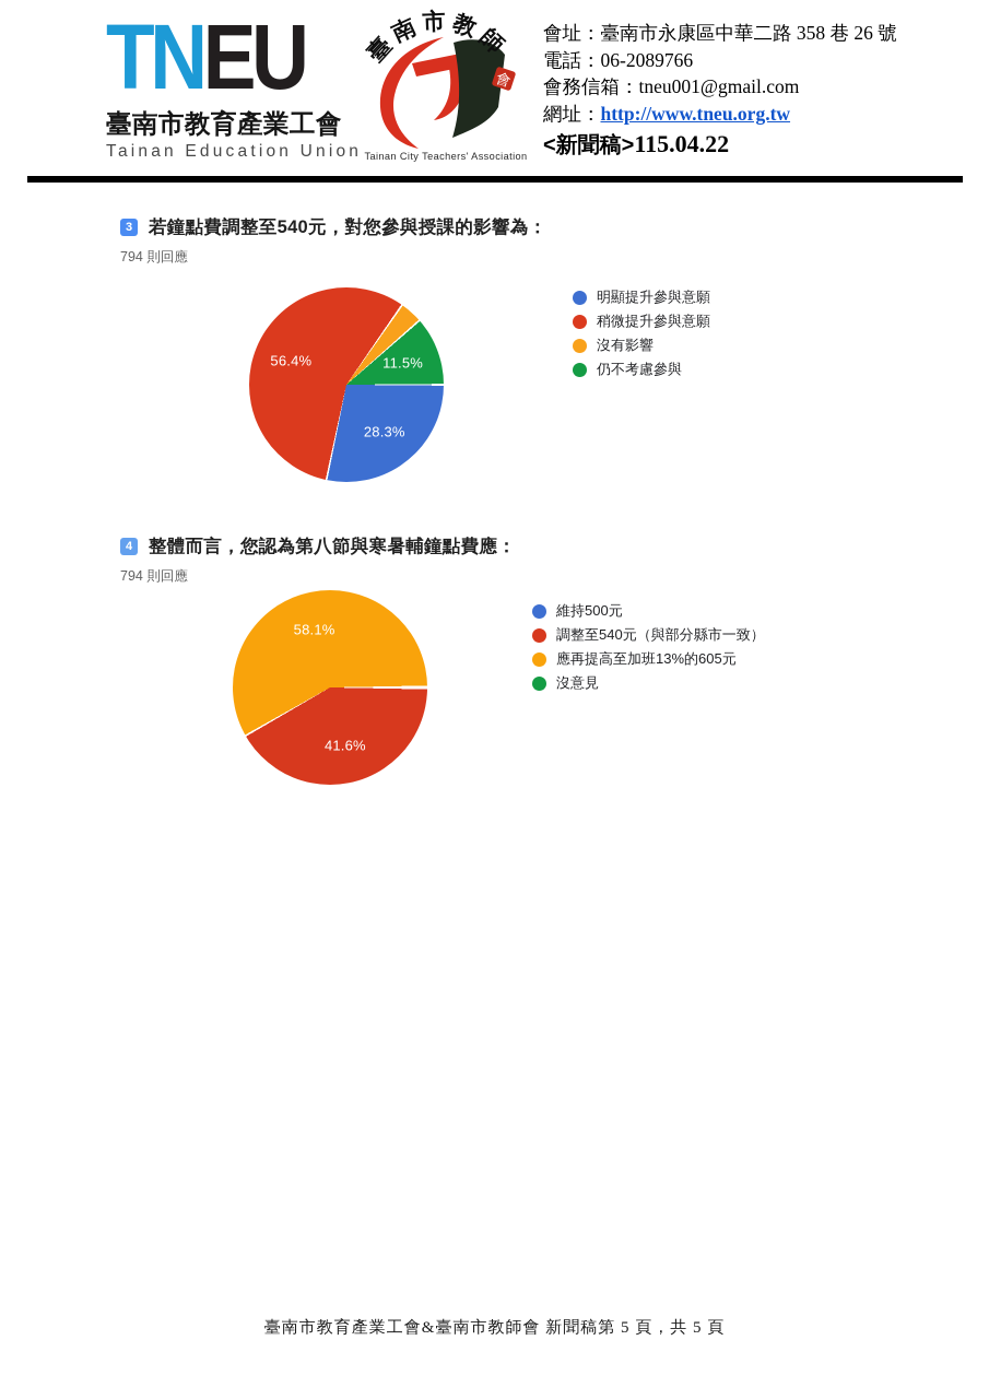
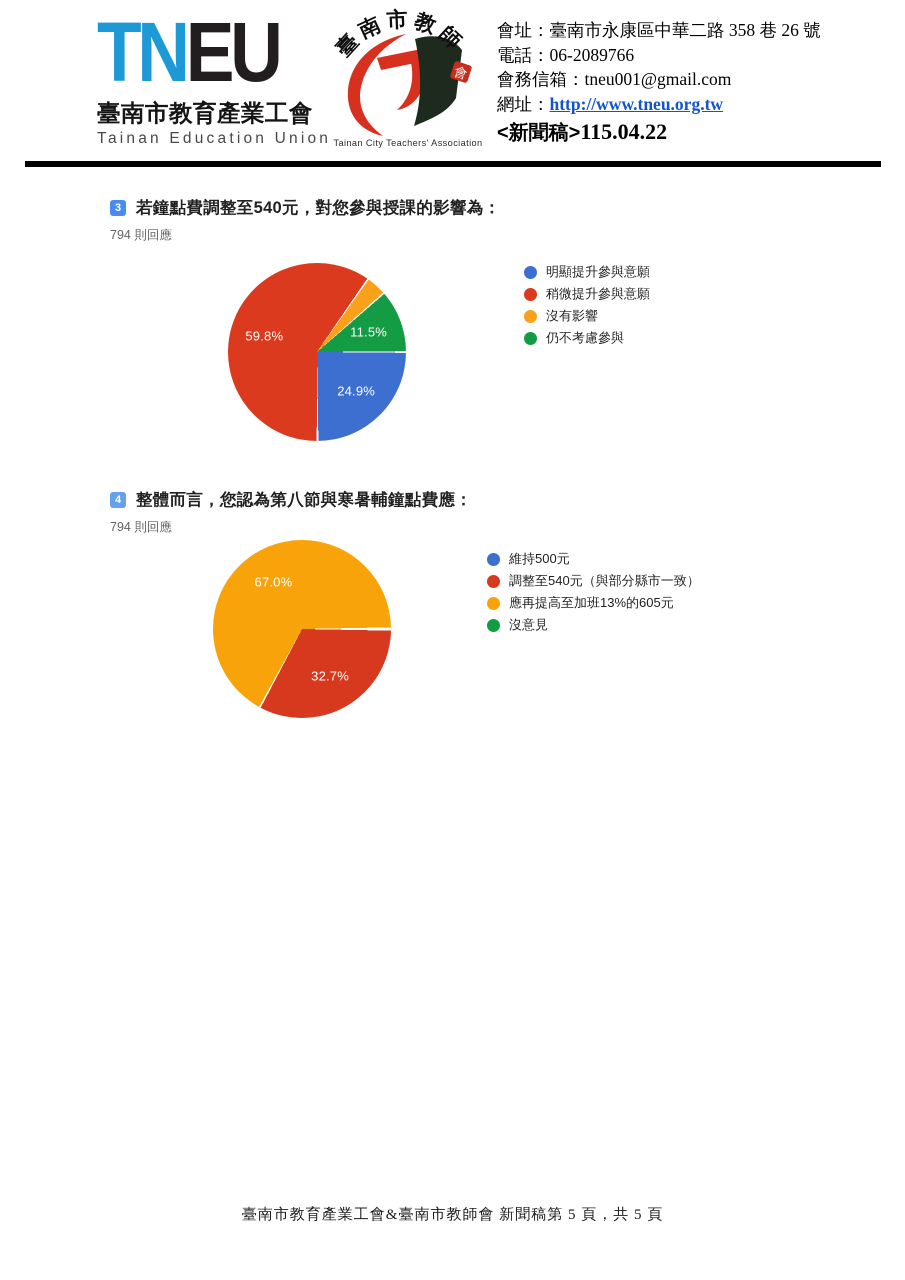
若鐘點費調整至540元，對您參與授課的影響為：/明顯提升參與意願: 28.3% -> 24.9%
若鐘點費調整至540元，對您參與授課的影響為：/稍微提升參與意願: 56.4% -> 59.8%
整體而言，您認為第八節與寒暑輔鐘點費應：/調整至540元（與部分縣市一致）: 41.6% -> 32.7%
整體而言，您認為第八節與寒暑輔鐘點費應：/應再提高至加班13%的605元: 58.1% -> 67.0%
